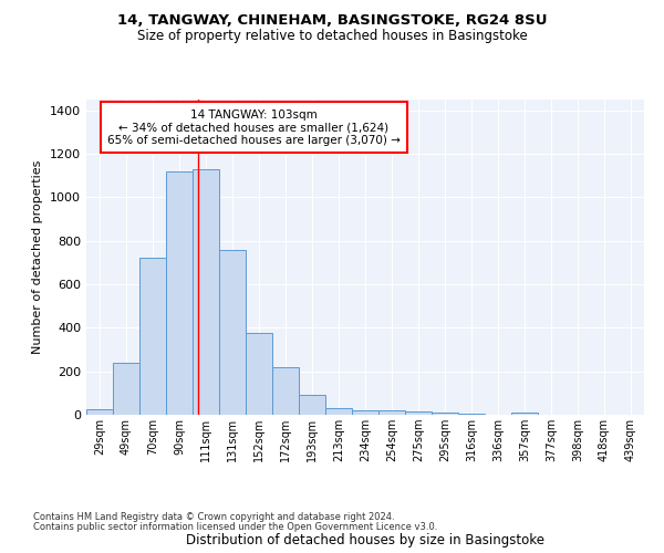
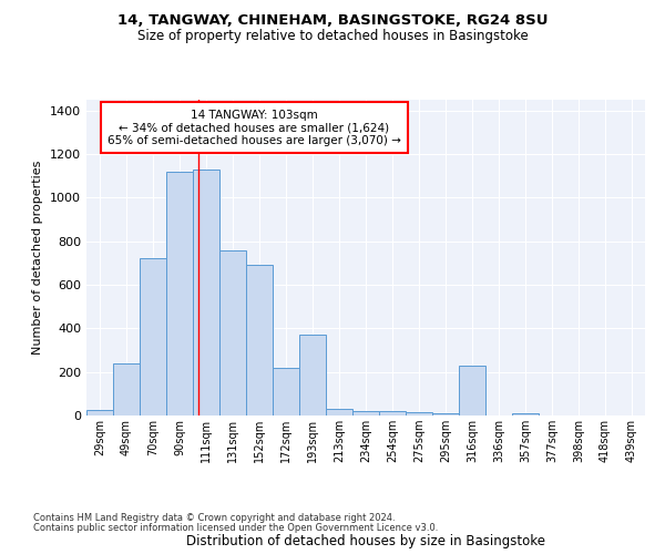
152sqm: 380 -> 690
193sqm: 90 -> 370
316sqm: 10 -> 230
